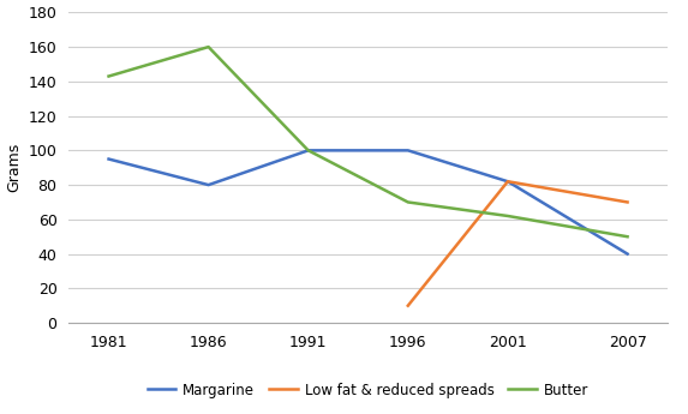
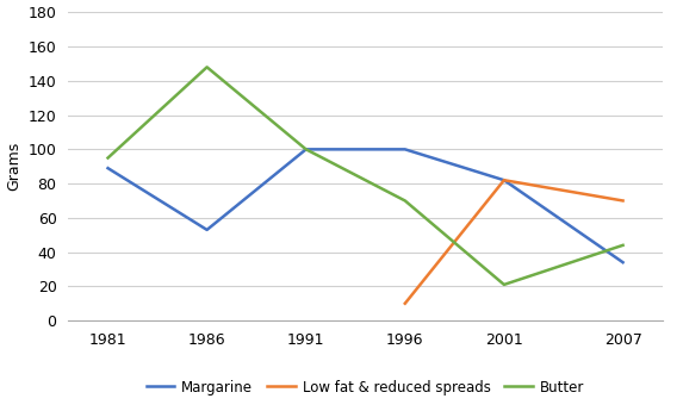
Margarine/1981: 95 -> 89
Butter/1981: 143 -> 95
Margarine/1986: 80 -> 53
Butter/1986: 160 -> 148
Butter/2001: 62 -> 21
Margarine/2007: 40 -> 34
Butter/2007: 50 -> 44
